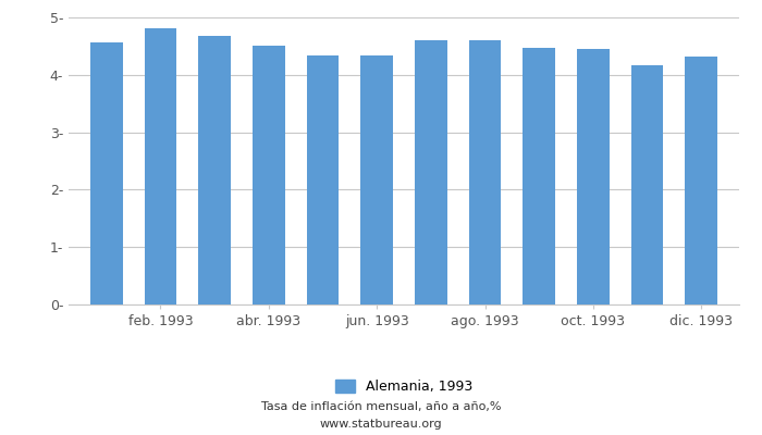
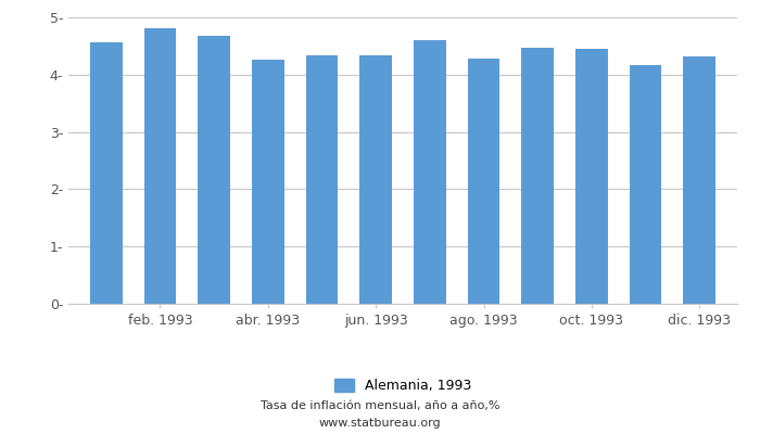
abr. 1993: 4.50- -> 4.26-
ago. 1993: 4.61- -> 4.28-
